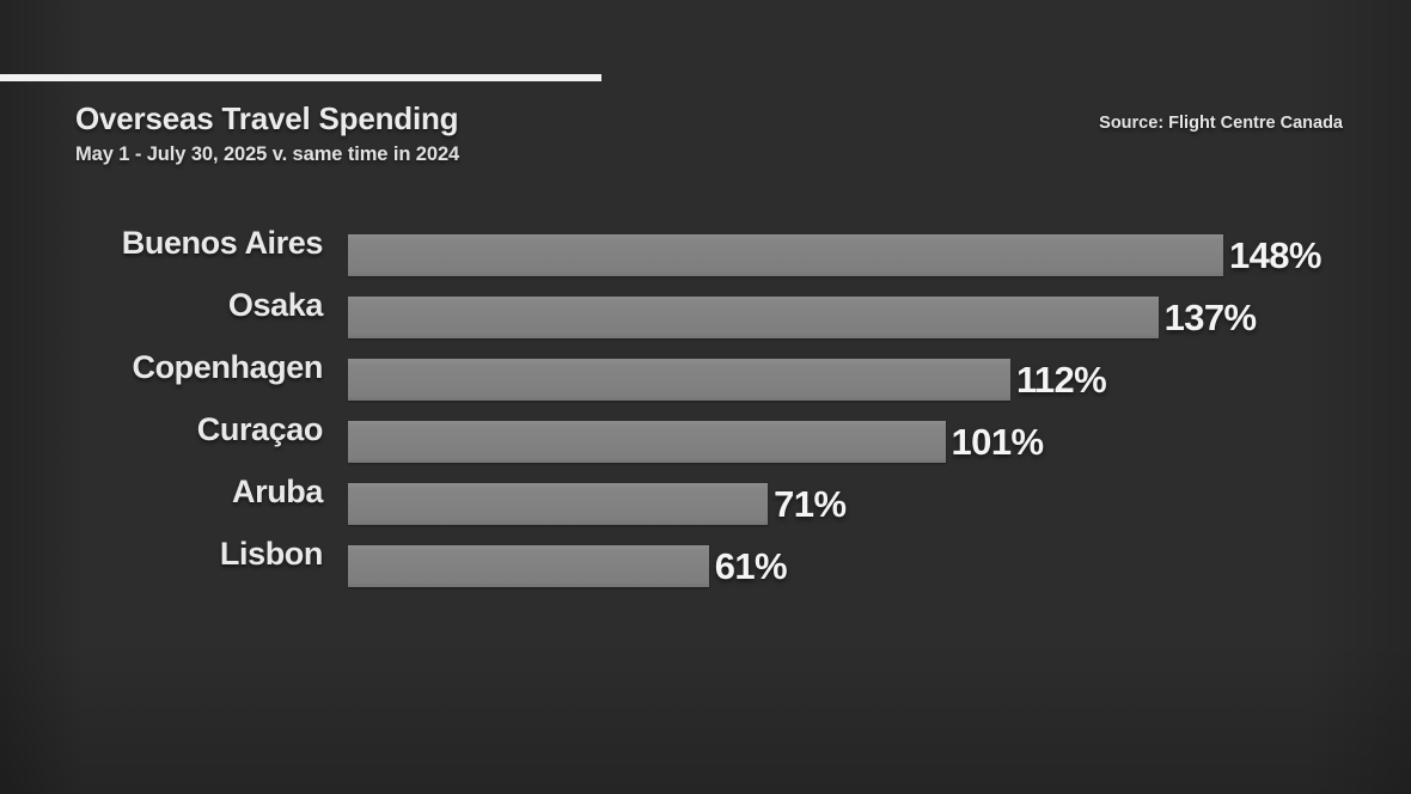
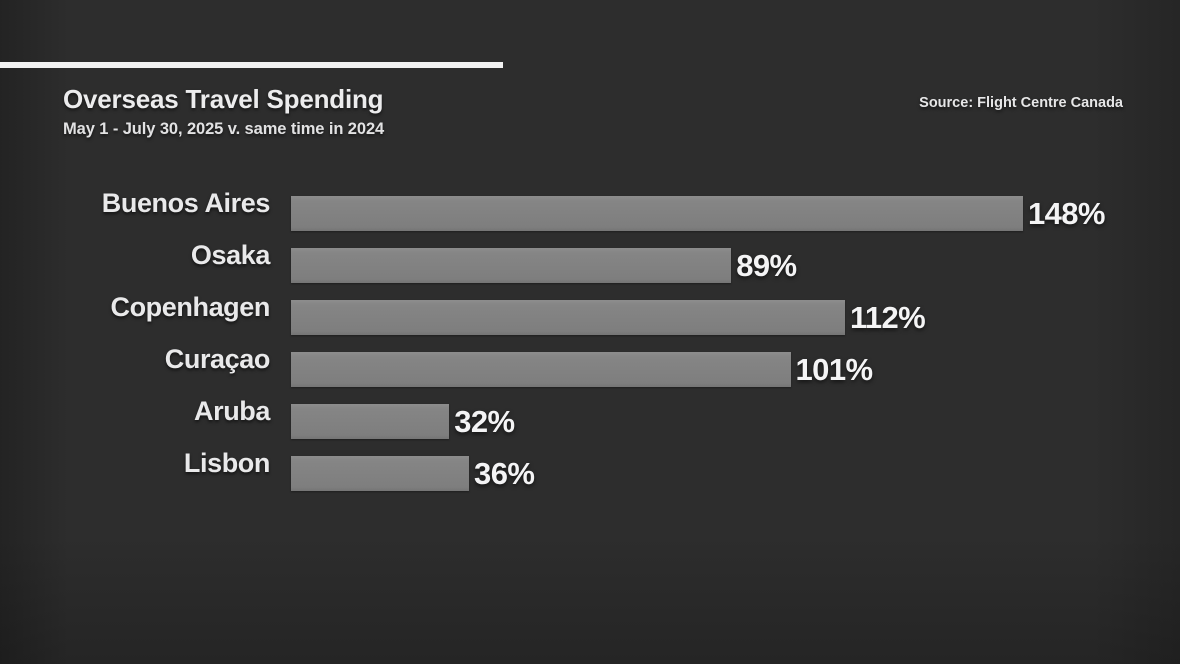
Osaka: 137% -> 89%
Aruba: 71% -> 32%
Lisbon: 61% -> 36%
